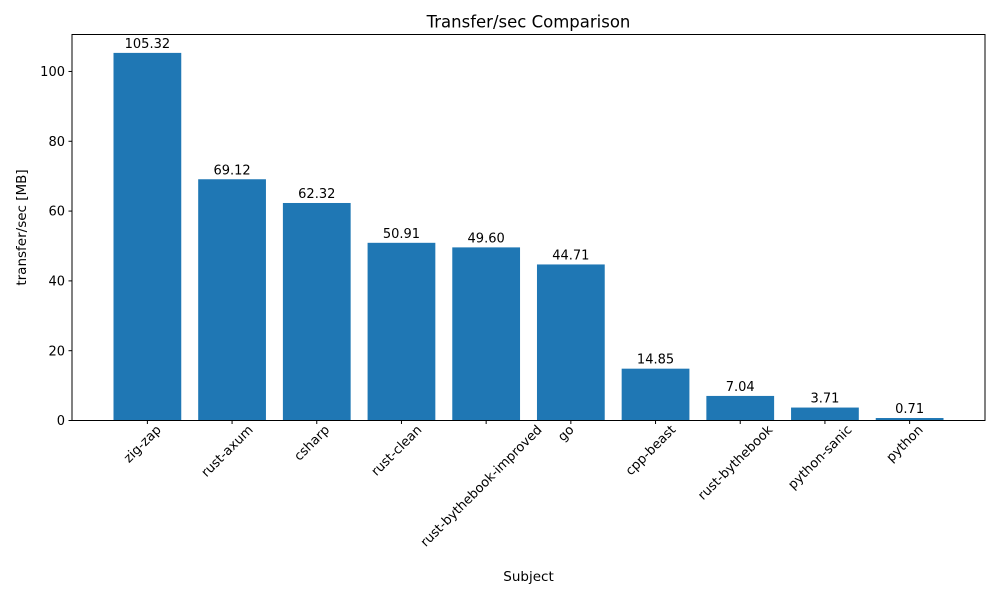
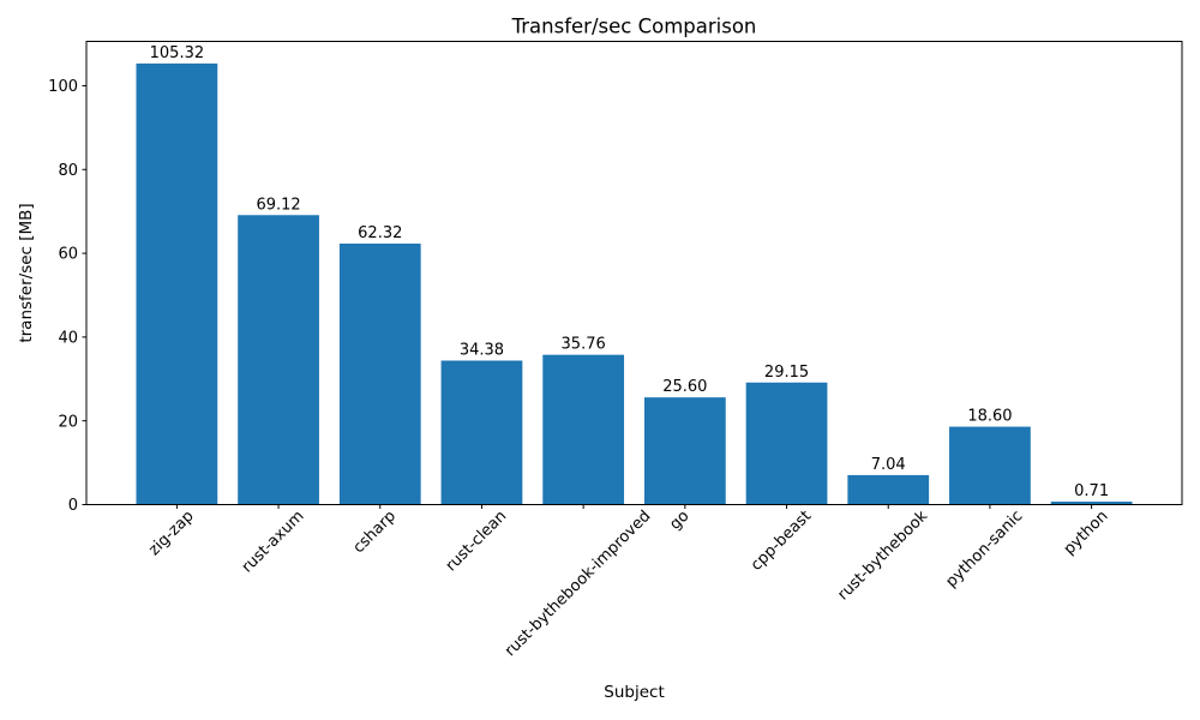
rust-clean: 50.91 -> 34.38
rust-bythebook-improved: 49.60 -> 35.76
go: 44.71 -> 25.60
cpp-beast: 14.85 -> 29.15
python-sanic: 3.71 -> 18.60
